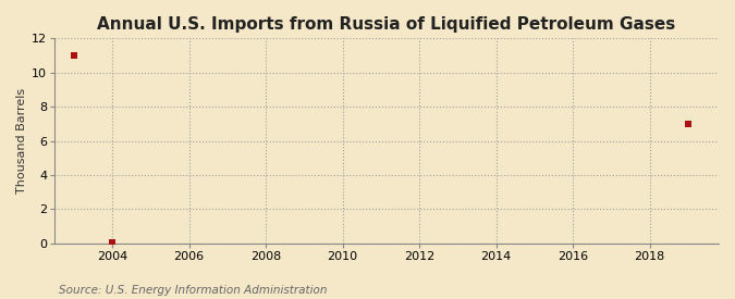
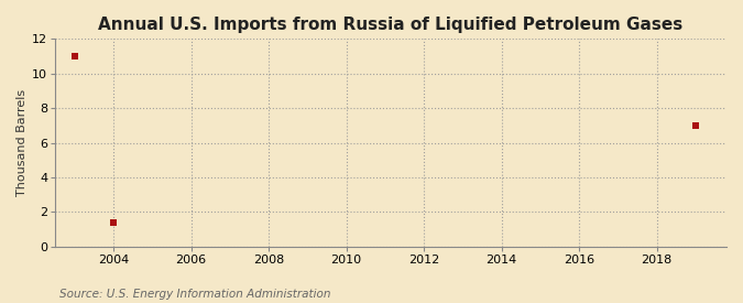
2004: 0.1 -> 1.4
